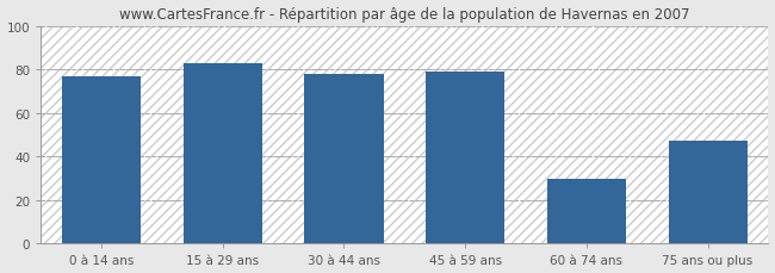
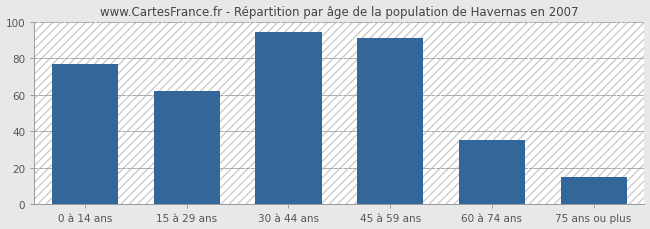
15 à 29 ans: 83 -> 62
30 à 44 ans: 78 -> 94
45 à 59 ans: 79 -> 91
60 à 74 ans: 30 -> 35
75 ans ou plus: 47 -> 15
